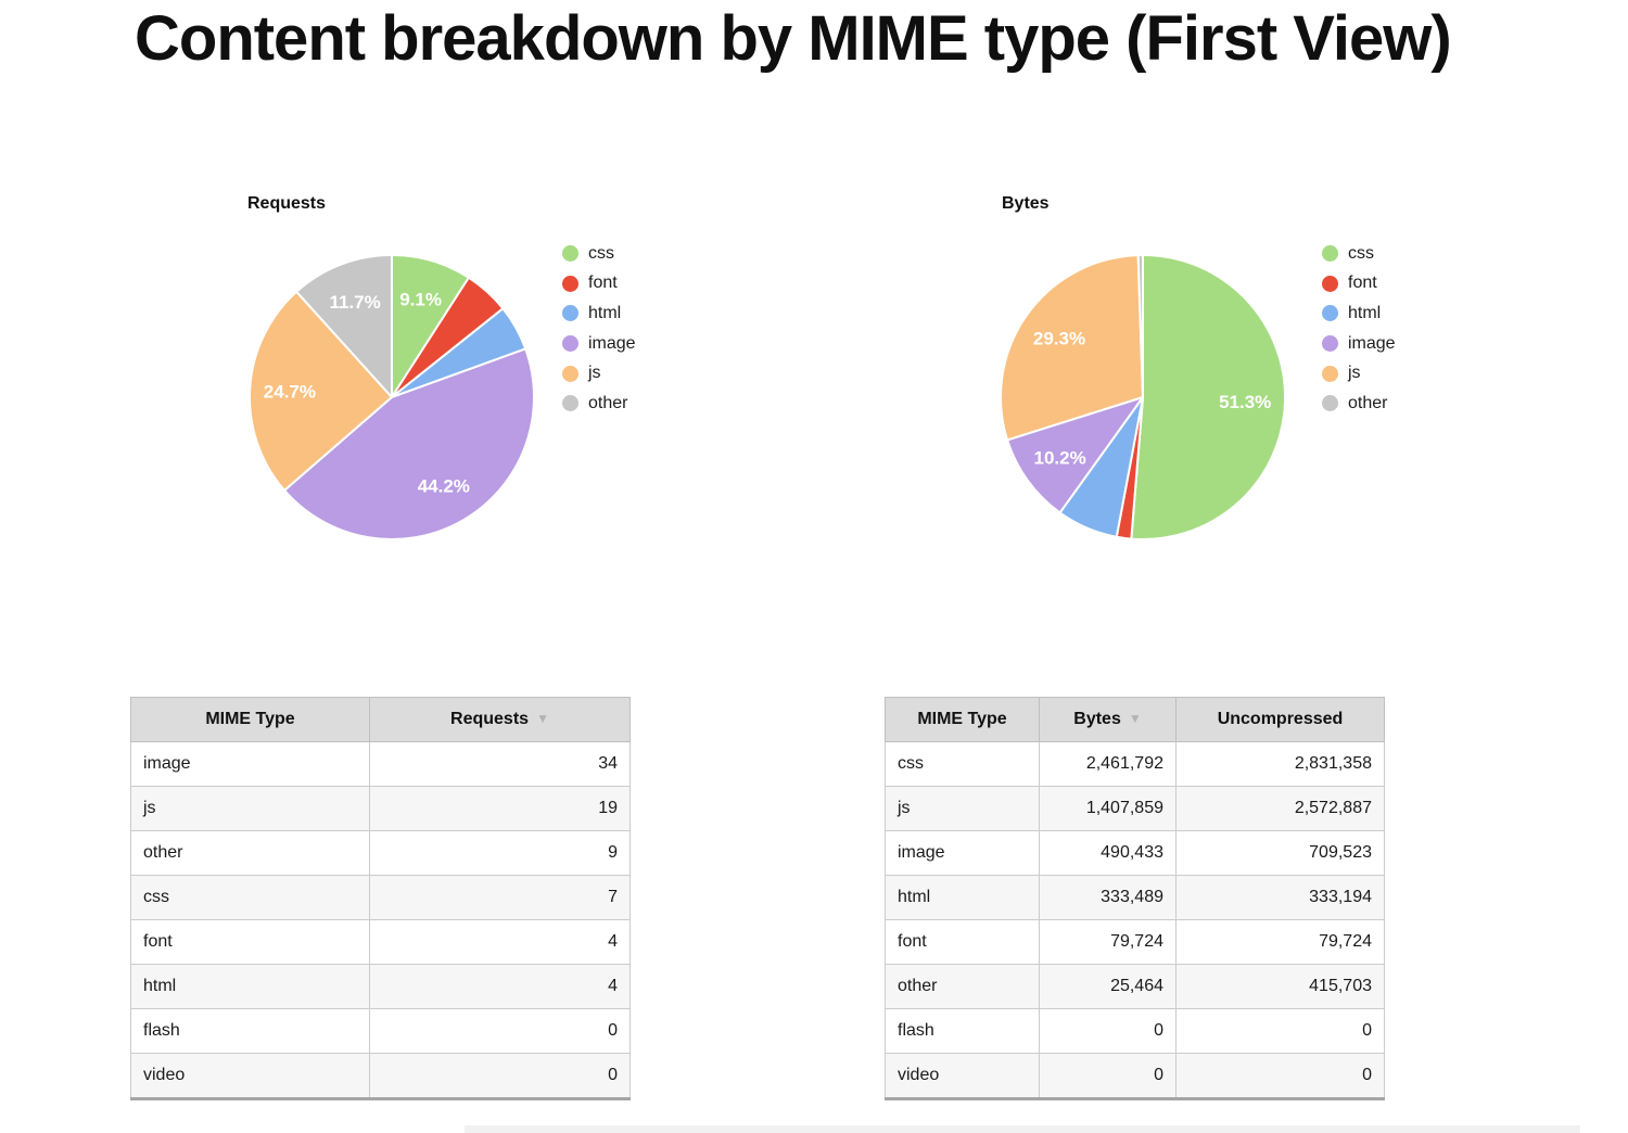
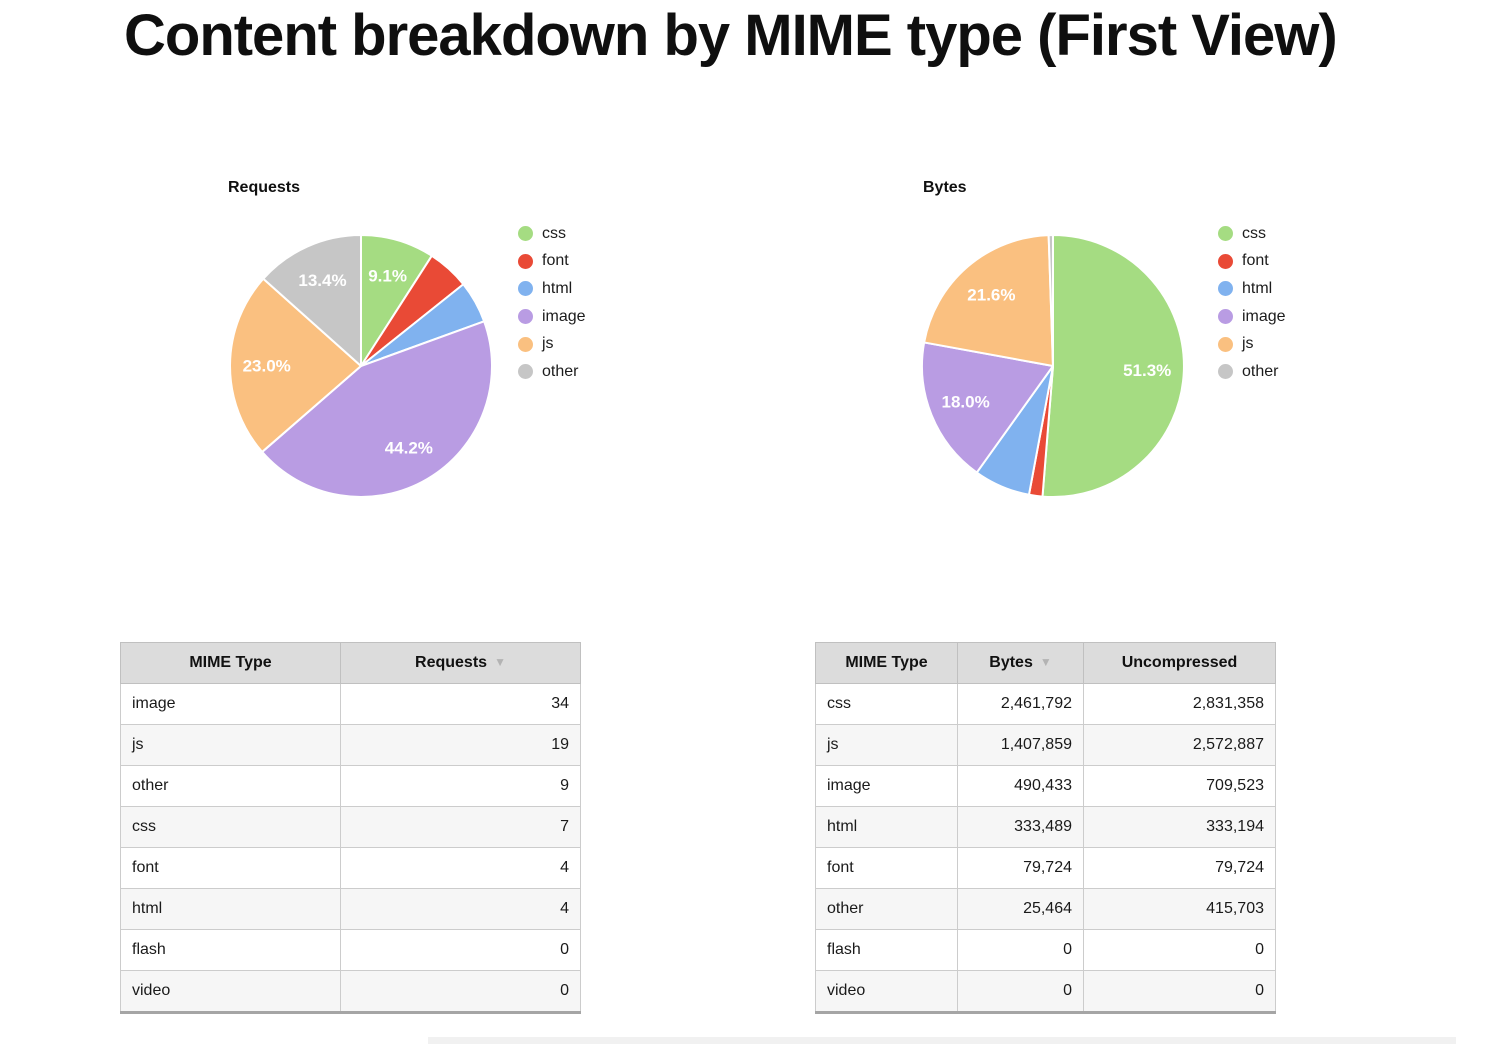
Requests/js: 24.7% -> 23.0%
Requests/other: 11.7% -> 13.4%
Bytes/image: 10.2% -> 18.0%
Bytes/js: 29.3% -> 21.6%
